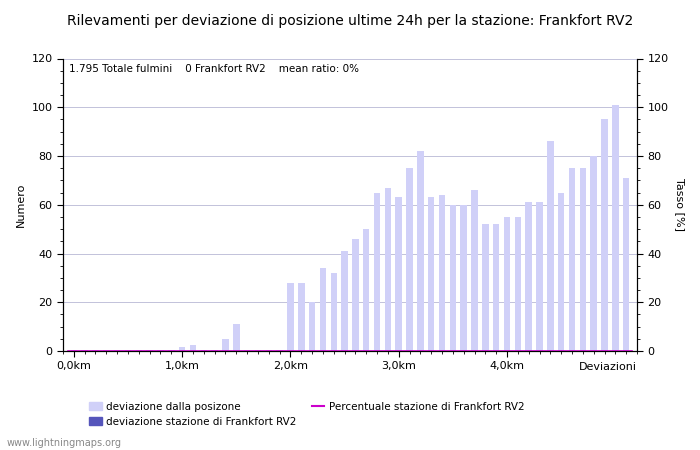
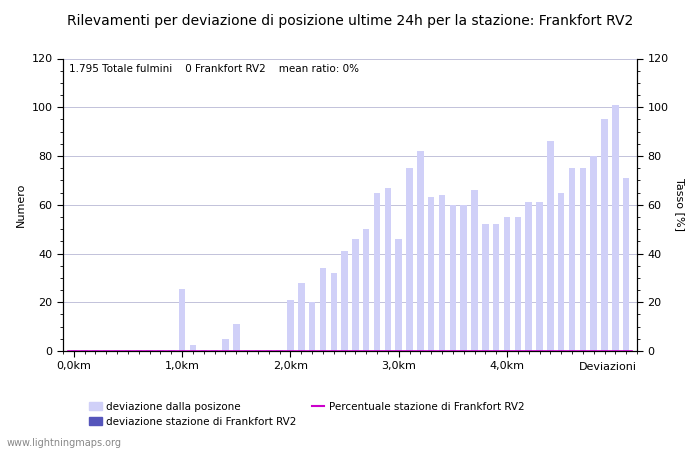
1,0km: 1.5 -> 25.5
2,0km: 28.0 -> 21.0
3,0km: 63.0 -> 46.0
